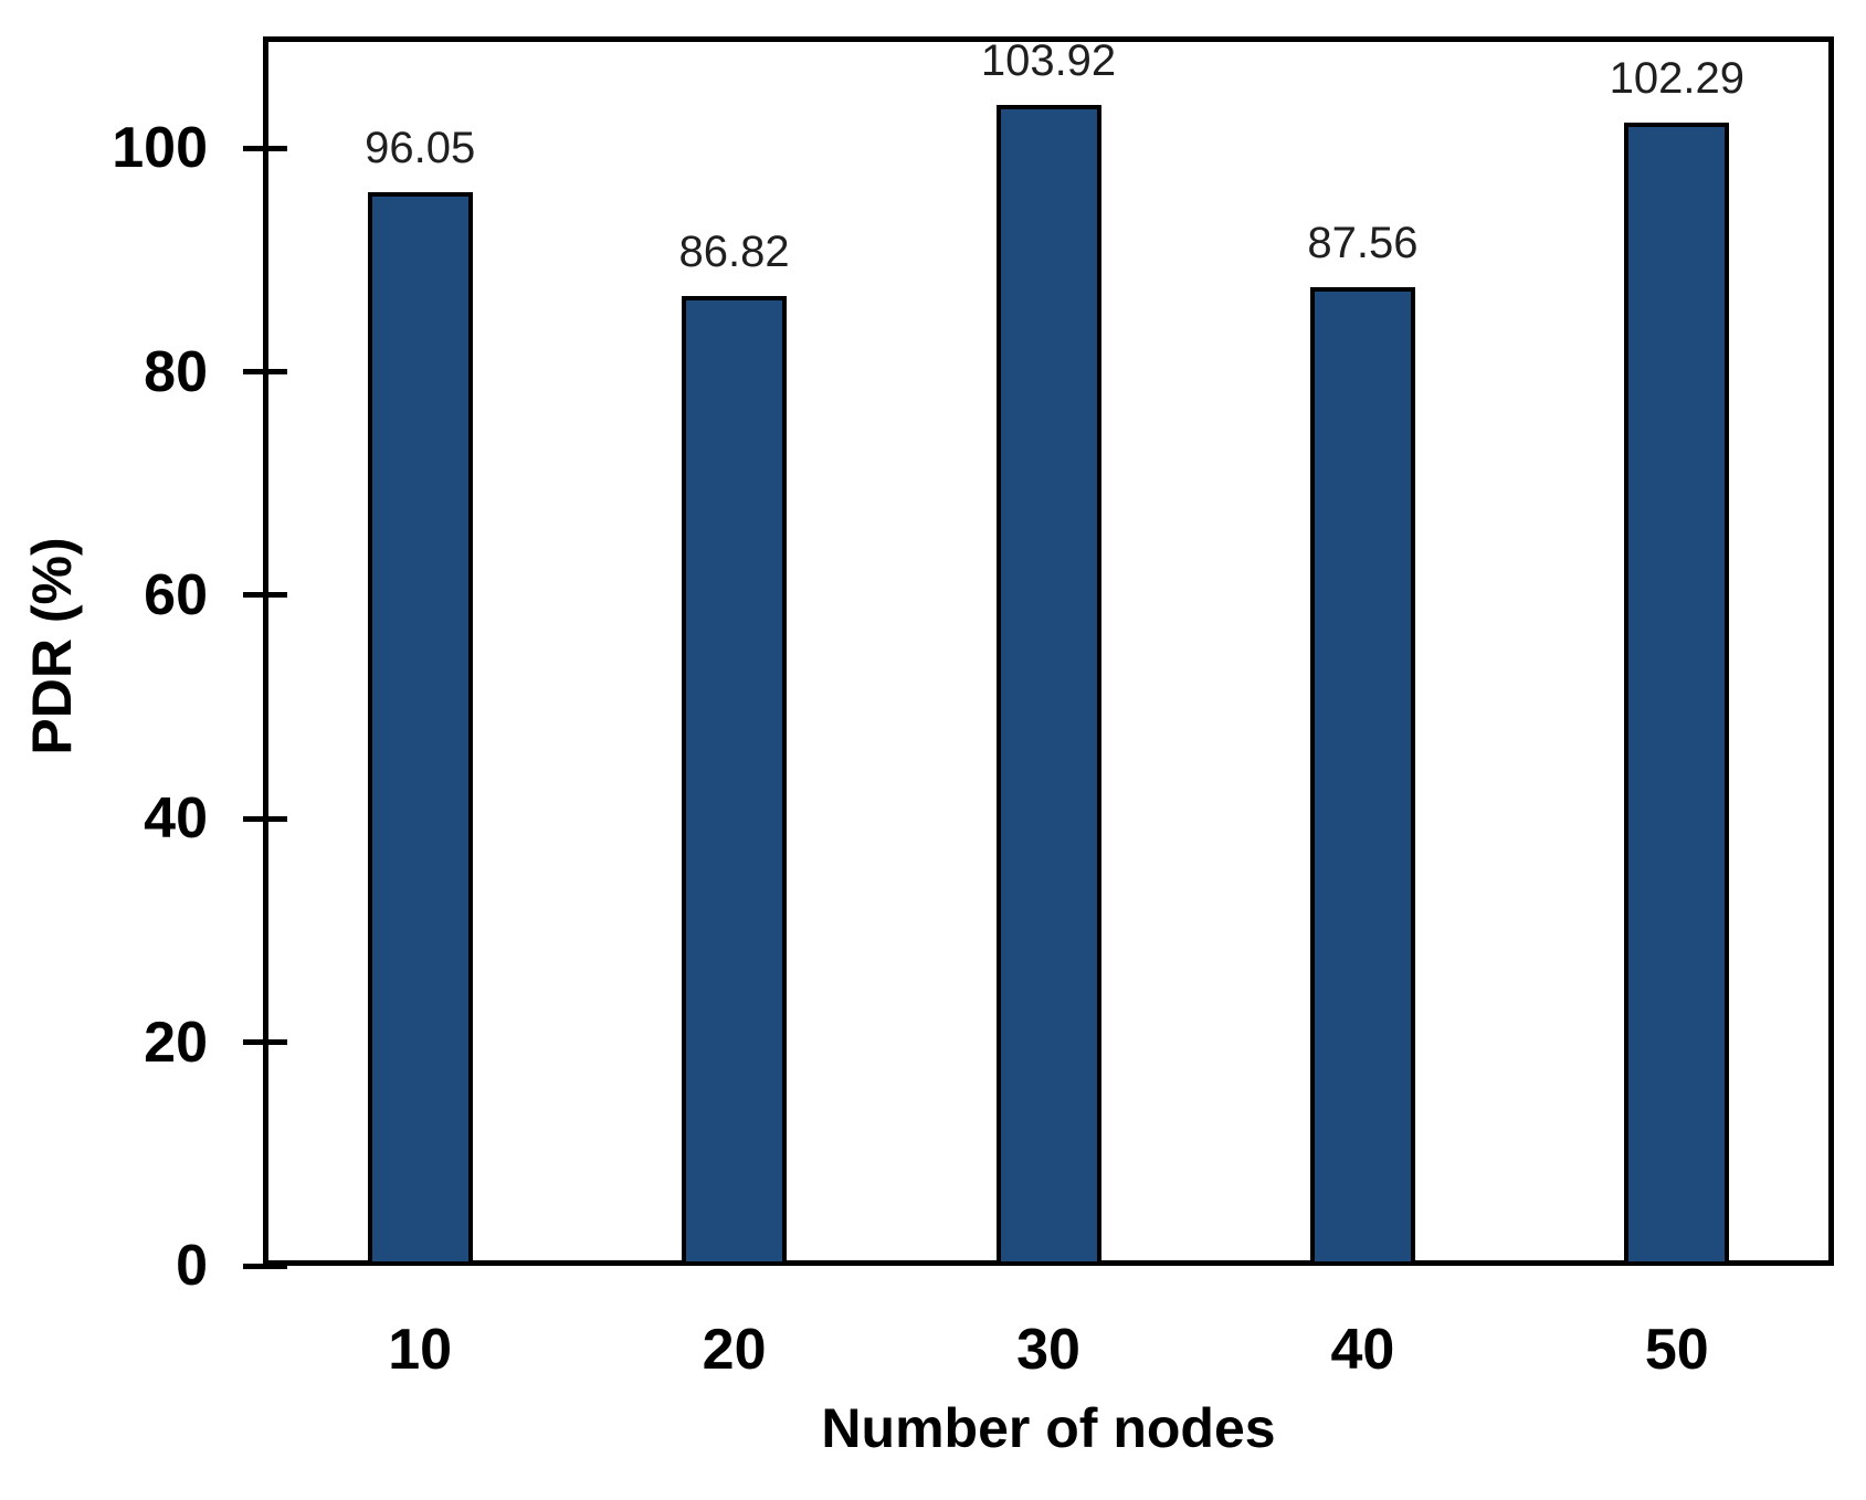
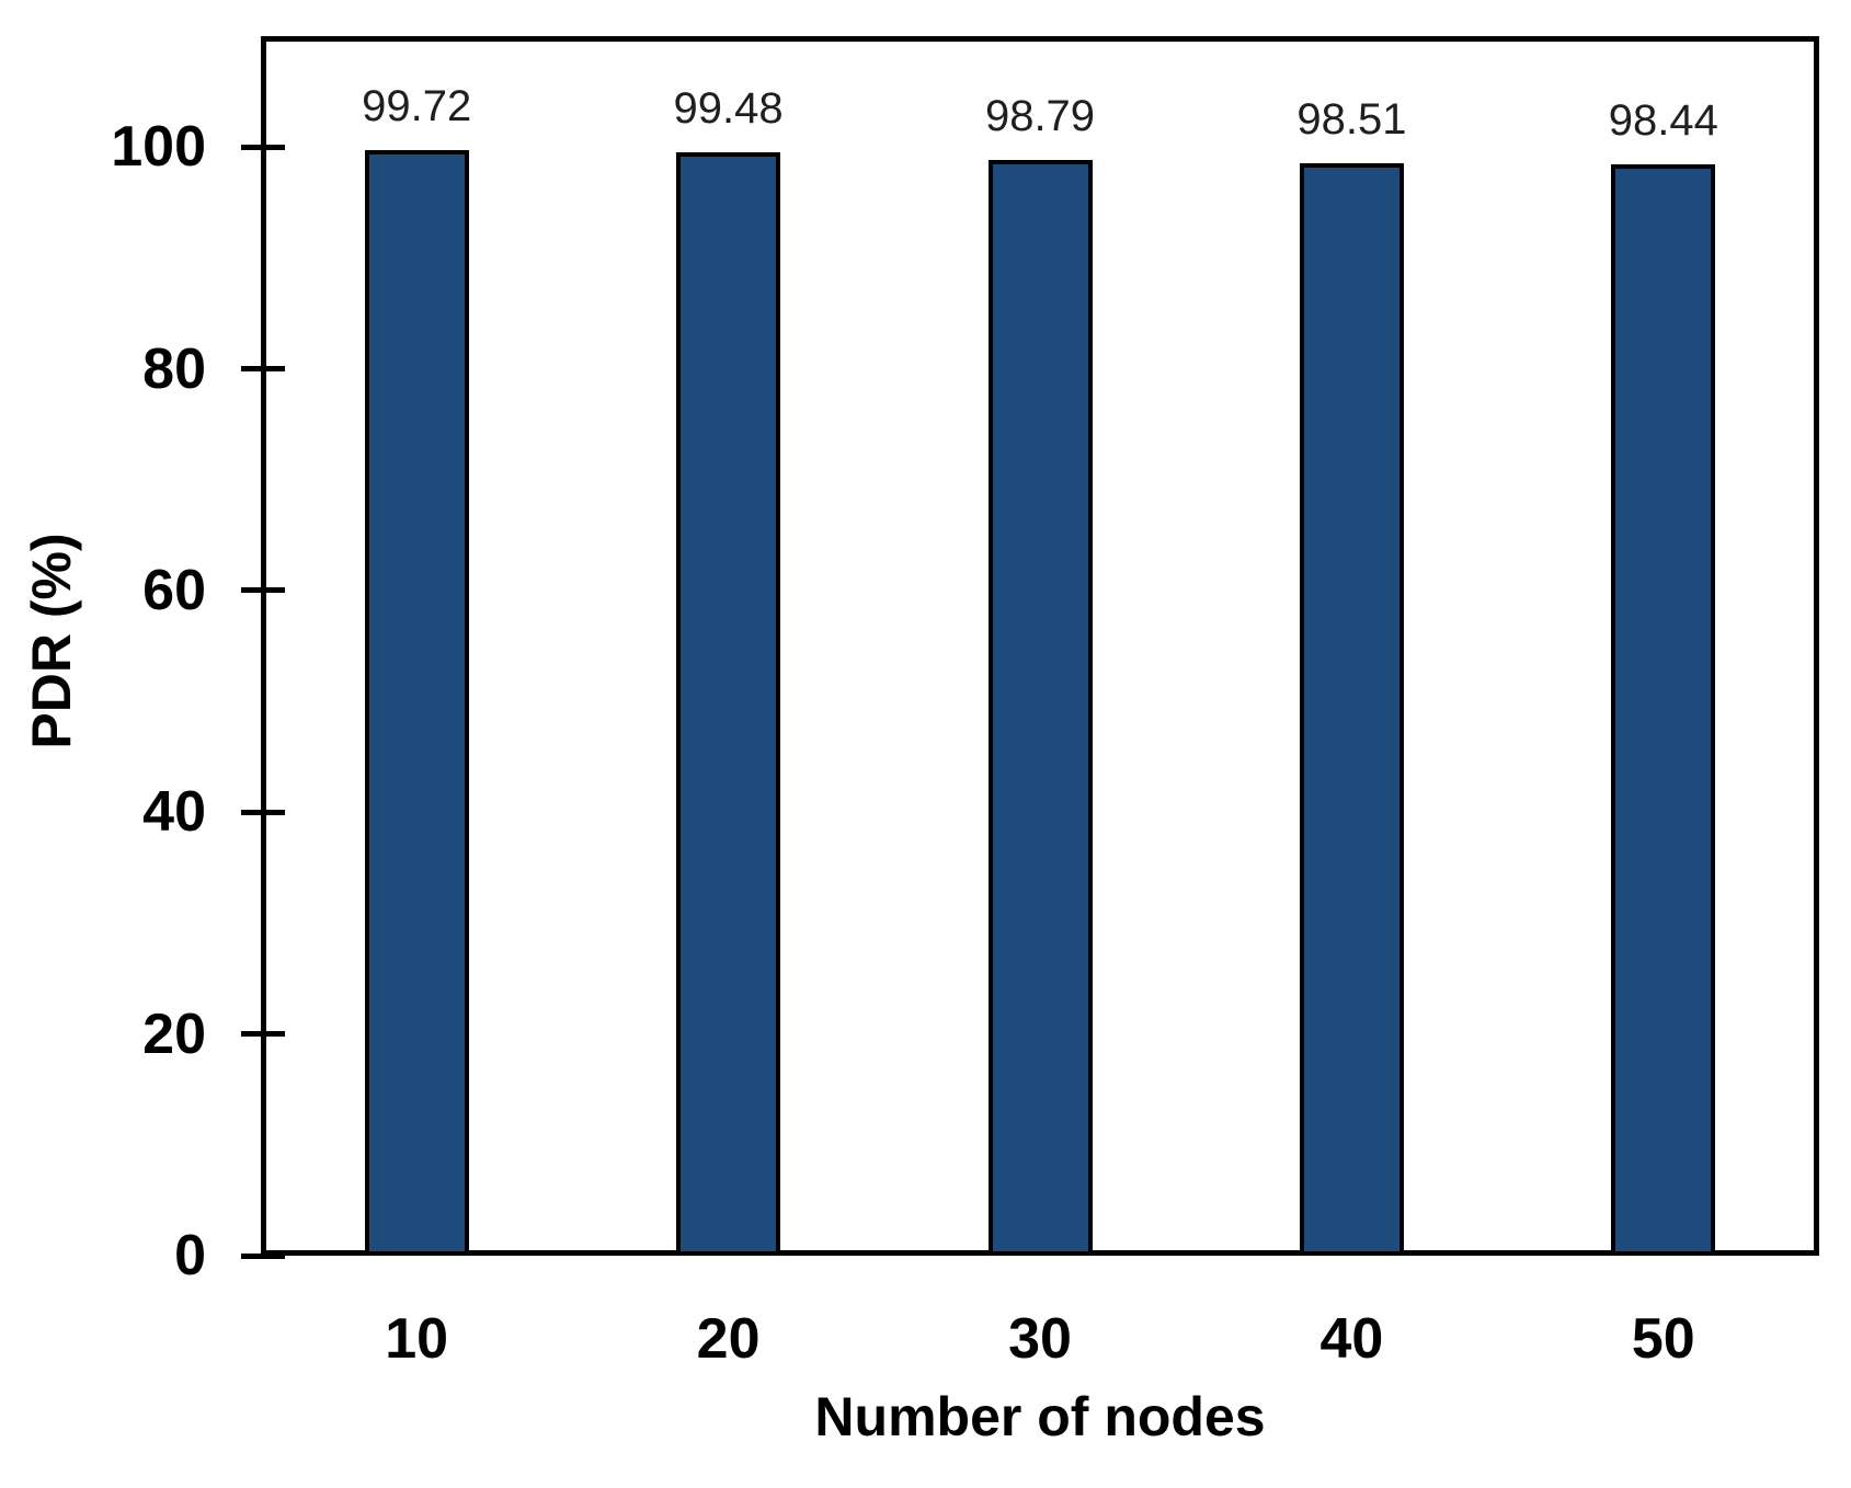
10: 96.05 -> 99.72
20: 86.82 -> 99.48
30: 103.92 -> 98.79
40: 87.56 -> 98.51
50: 102.29 -> 98.44
